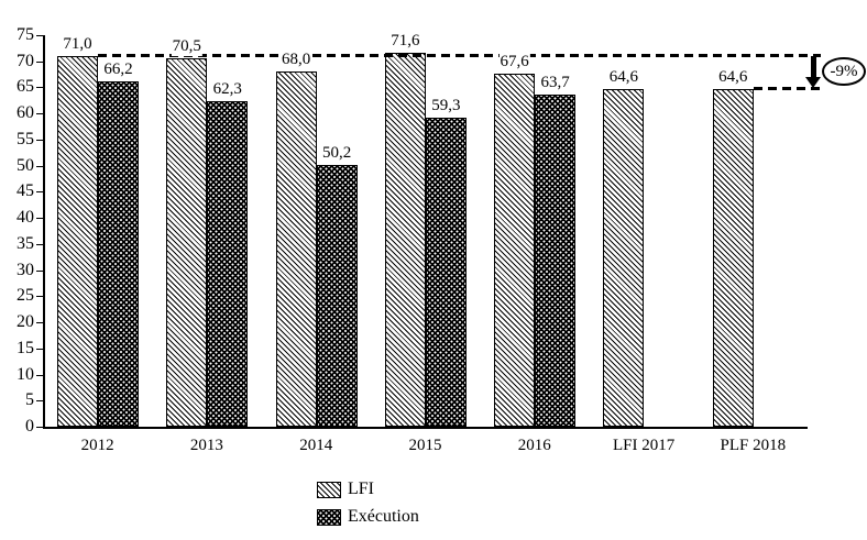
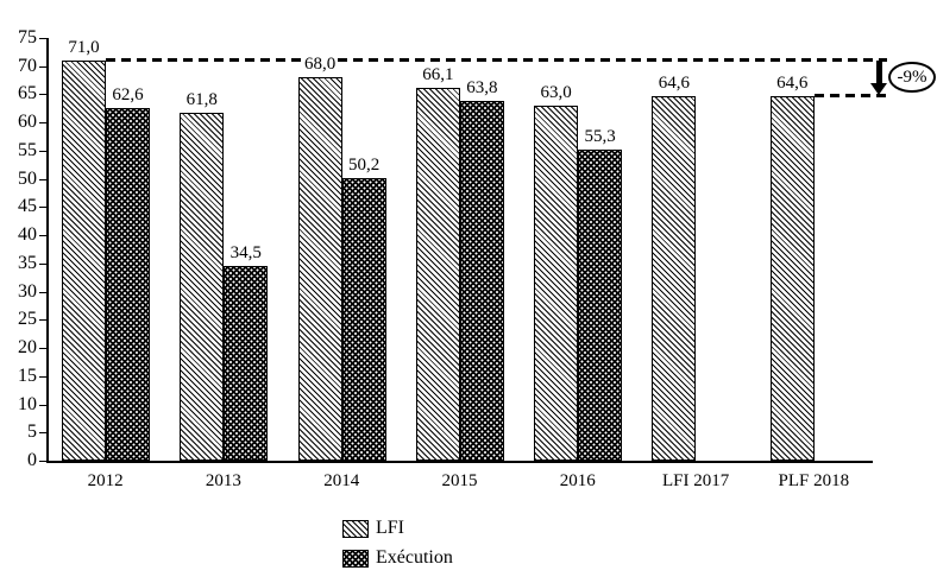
Exécution/2012: 66,2 -> 62,6
LFI/2013: 70,5 -> 61,8
Exécution/2013: 62,3 -> 34,5
LFI/2015: 71,6 -> 66,1
Exécution/2015: 59,3 -> 63,8
LFI/2016: 67,6 -> 63,0
Exécution/2016: 63,7 -> 55,3
